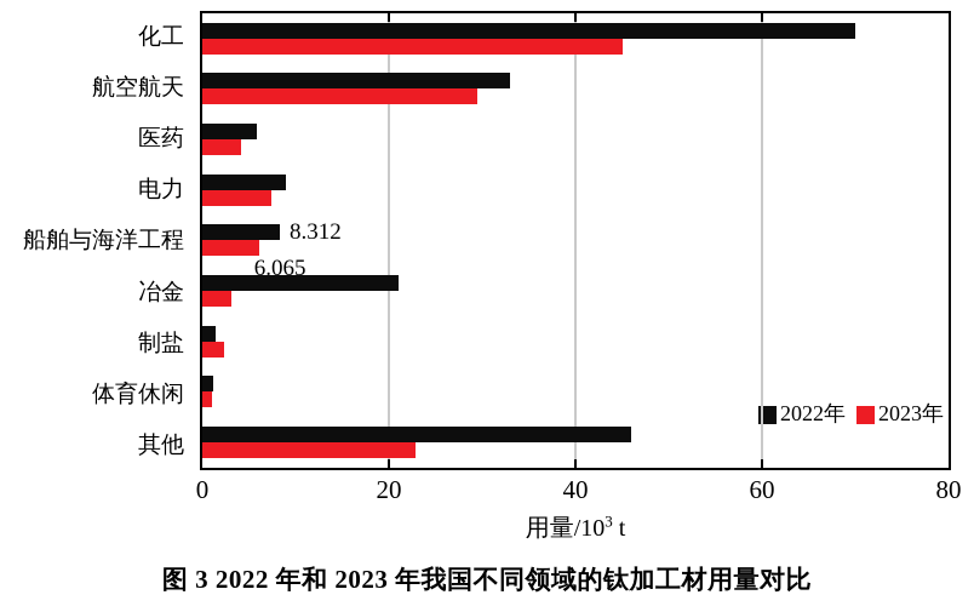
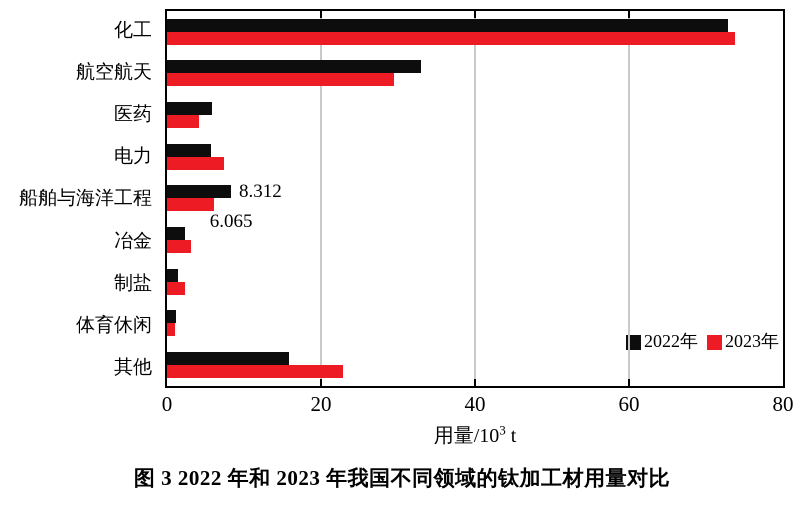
2022年/化工: 70 -> 73
2023年/化工: 45 -> 74
2022年/电力: 9 -> 6
2022年/冶金: 21 -> 2
2022年/其他: 46 -> 16
